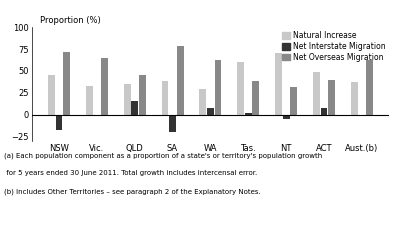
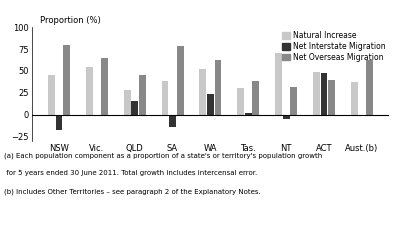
Net Overseas Migration/NSW: 72 -> 80
Natural Increase/Vic.: 33 -> 54
Natural Increase/QLD: 35 -> 28
Net Interstate Migration/SA: -20 -> -14
Natural Increase/WA: 29 -> 52
Net Interstate Migration/WA: 8 -> 24
Natural Increase/Tas.: 60 -> 30
Net Interstate Migration/ACT: 8 -> 48
